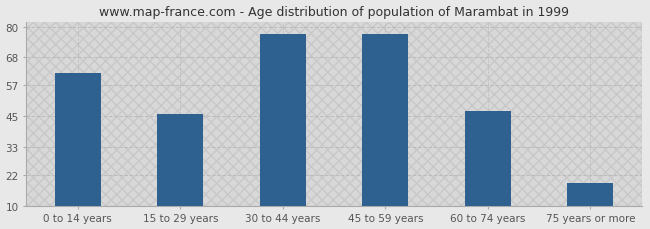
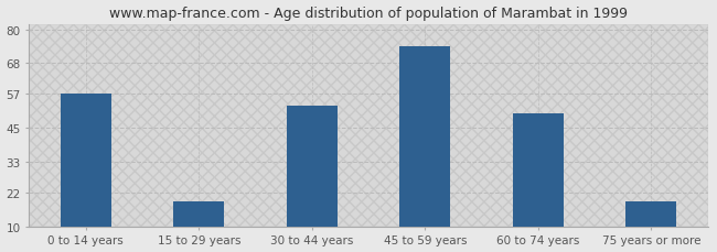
0 to 14 years: 62 -> 57
15 to 29 years: 46 -> 19
30 to 44 years: 77 -> 53
45 to 59 years: 77 -> 74
60 to 74 years: 47 -> 50
